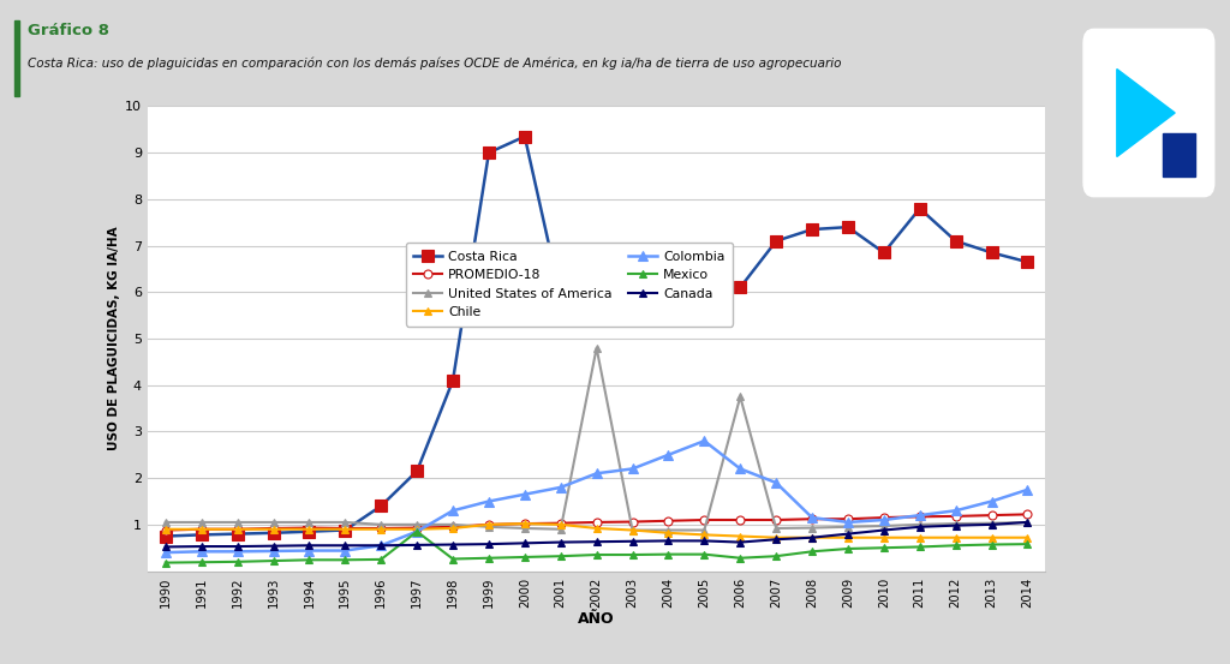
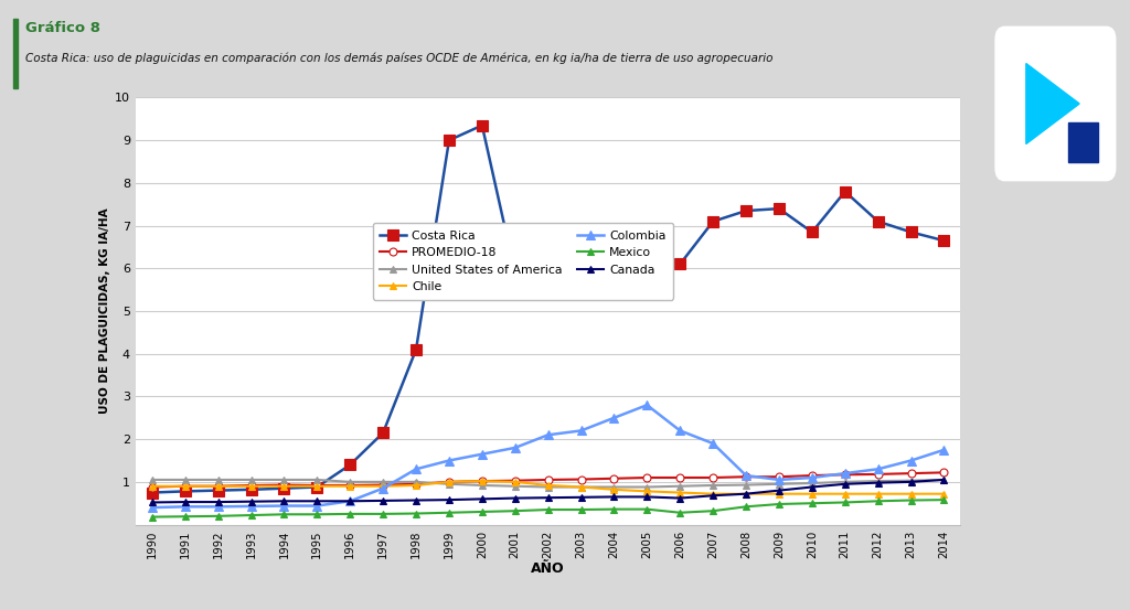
Mexico/1997: 0.85 -> 0.25
United States of America/2002: 4.80 -> 0.88
United States of America/2006: 3.75 -> 0.90
